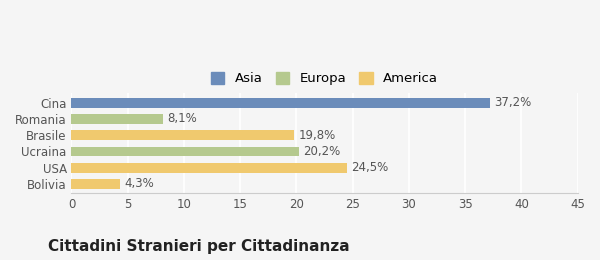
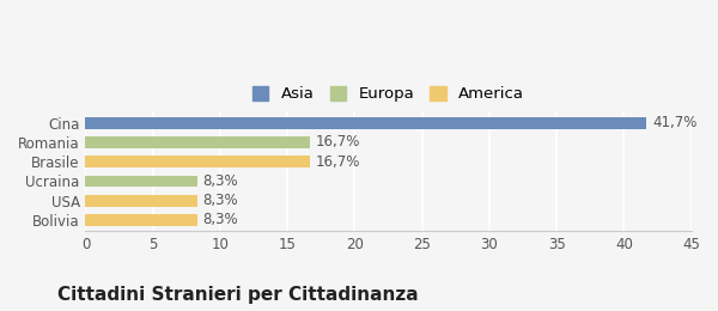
Cina: 37,2% -> 41,7%
Romania: 8,1% -> 16,7%
Brasile: 19,8% -> 16,7%
Ucraina: 20,2% -> 8,3%
USA: 24,5% -> 8,3%
Bolivia: 4,3% -> 8,3%
